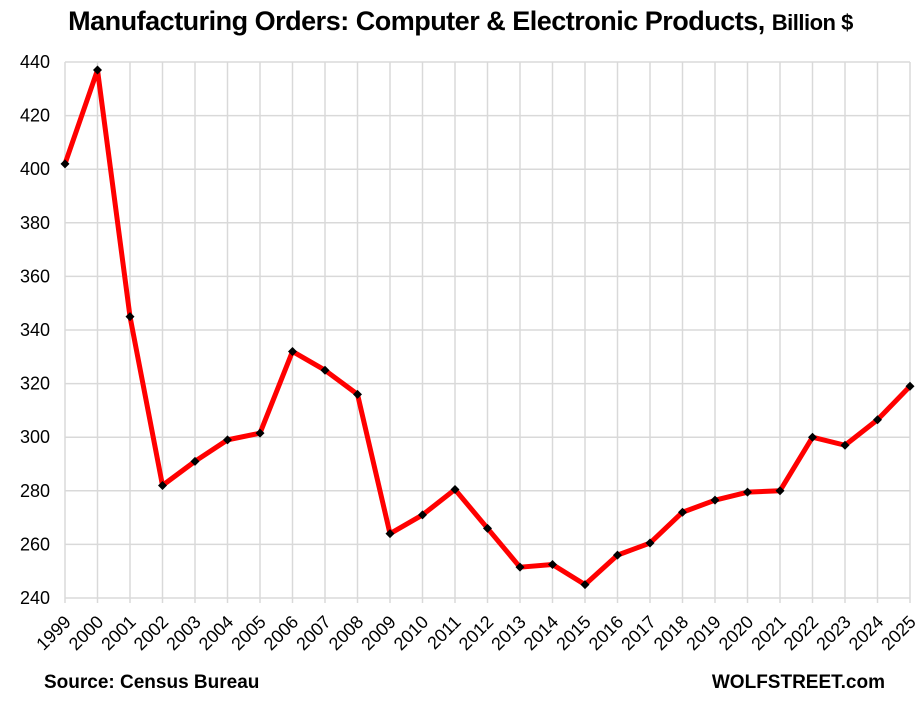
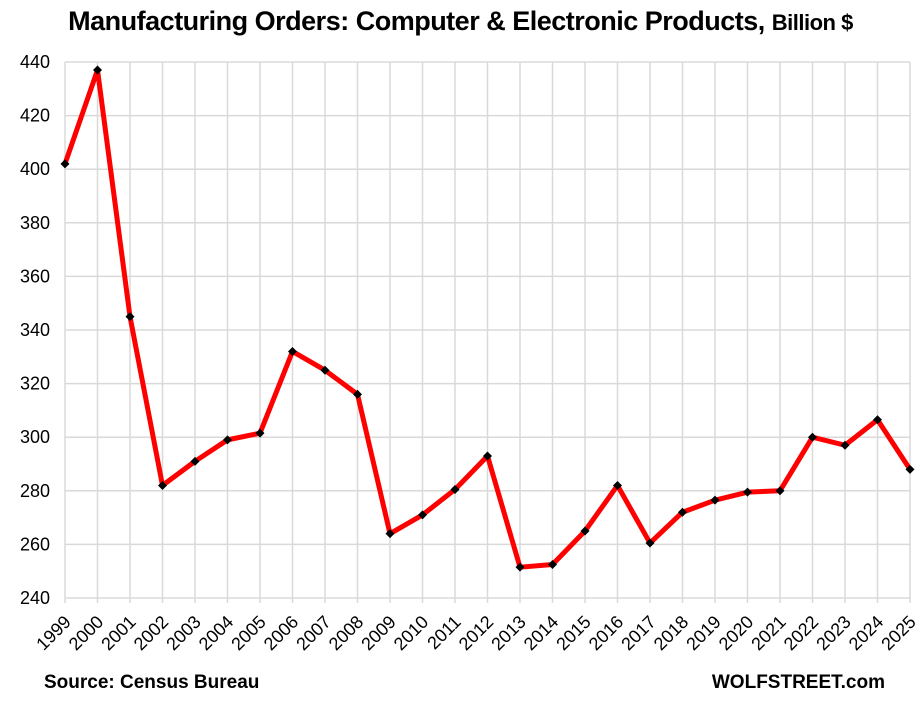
2012: 266 -> 293
2015: 245 -> 265
2016: 256 -> 282
2025: 319 -> 288
